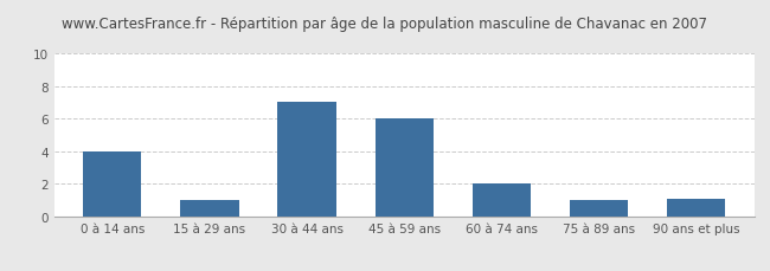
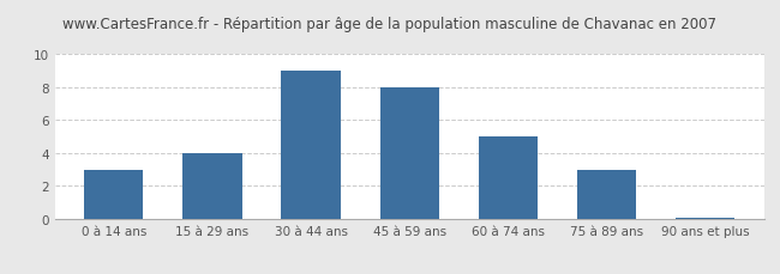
0 à 14 ans: 4.0 -> 3.0
15 à 29 ans: 1.0 -> 4.0
30 à 44 ans: 7.0 -> 9.0
45 à 59 ans: 6.0 -> 8.0
60 à 74 ans: 2.0 -> 5.0
75 à 89 ans: 1.0 -> 3.0
90 ans et plus: 1.1 -> 0.1
